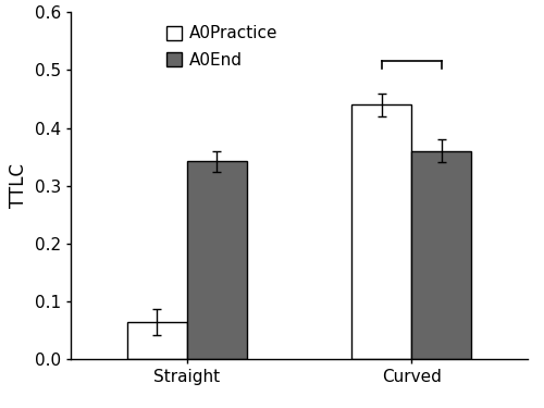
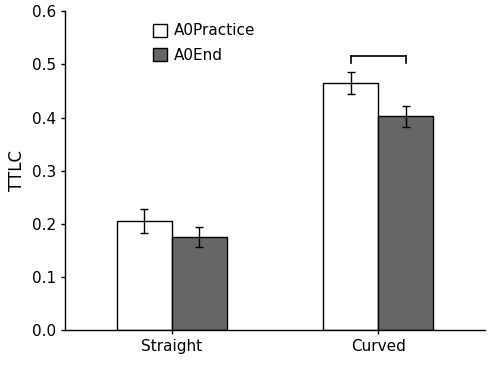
A0Practice/Straight: 0.064 -> 0.205
A0End/Straight: 0.342 -> 0.175
A0Practice/Curved: 0.440 -> 0.465
A0End/Curved: 0.360 -> 0.402
